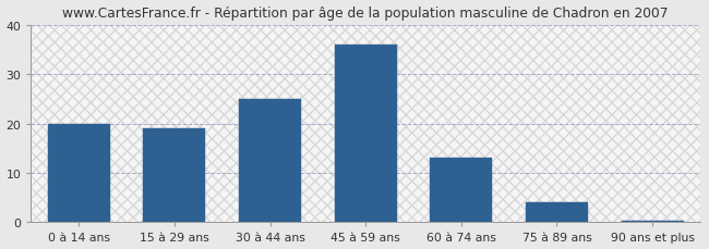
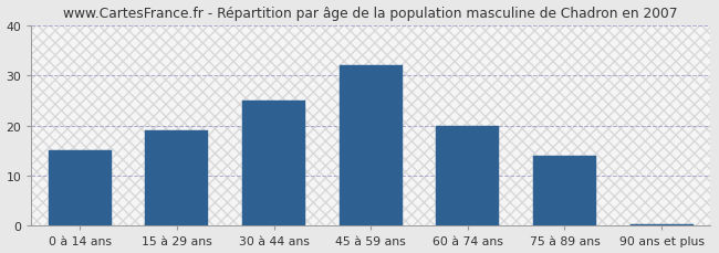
0 à 14 ans: 20.0 -> 15.0
45 à 59 ans: 36.0 -> 32.0
60 à 74 ans: 13.0 -> 20.0
75 à 89 ans: 4.0 -> 14.0
